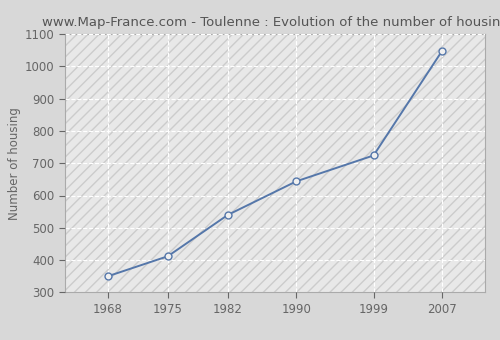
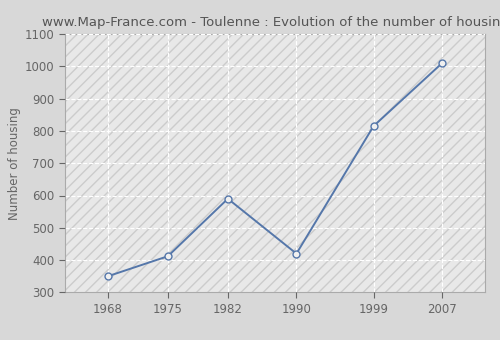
1982: 540 -> 590
1990: 644 -> 420
1999: 724 -> 815
2007: 1048 -> 1010
